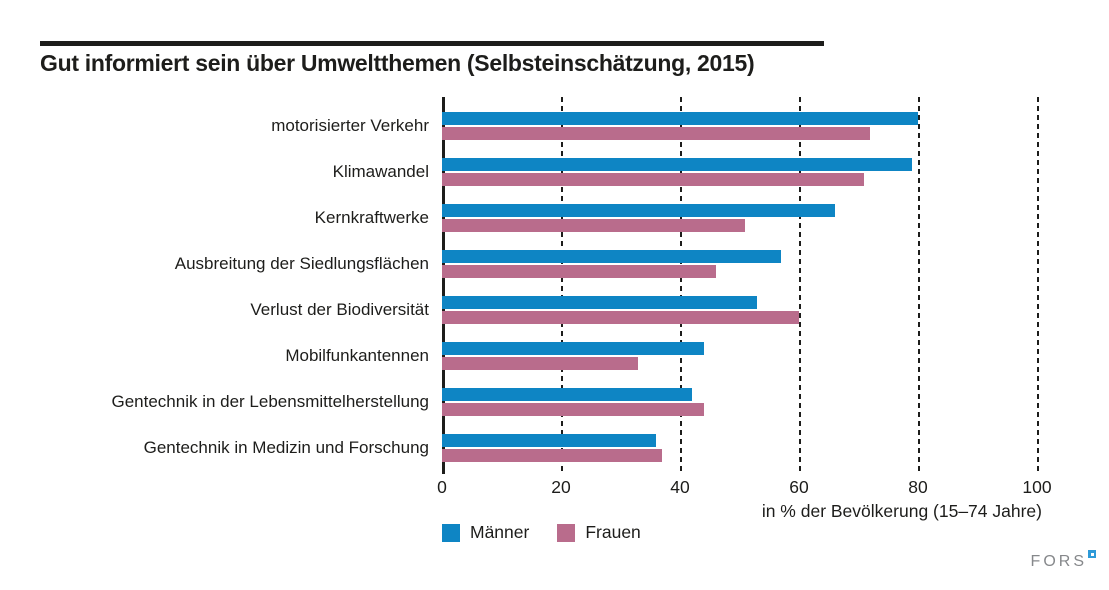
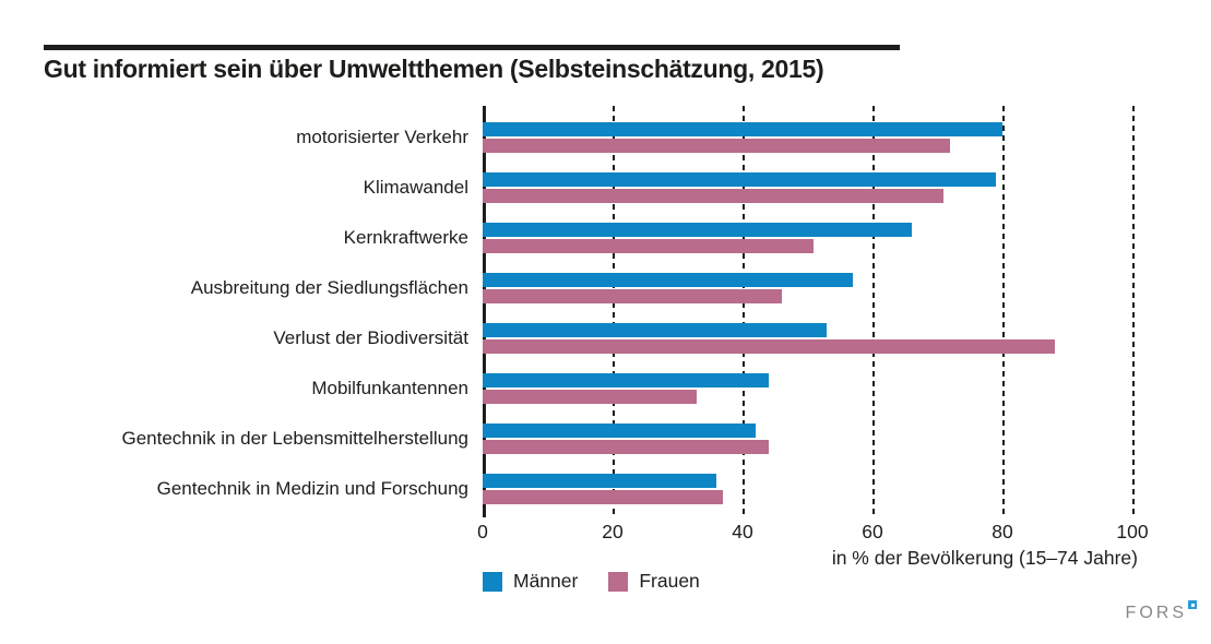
Frauen/Verlust der Biodiversität: 60 -> 88
